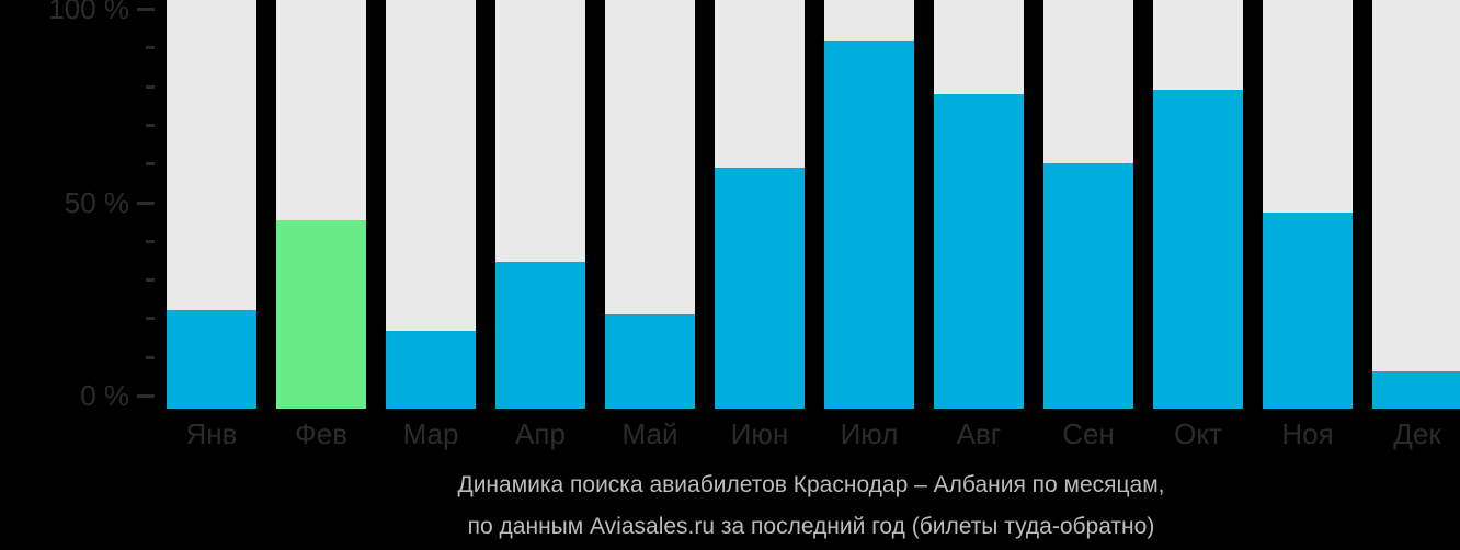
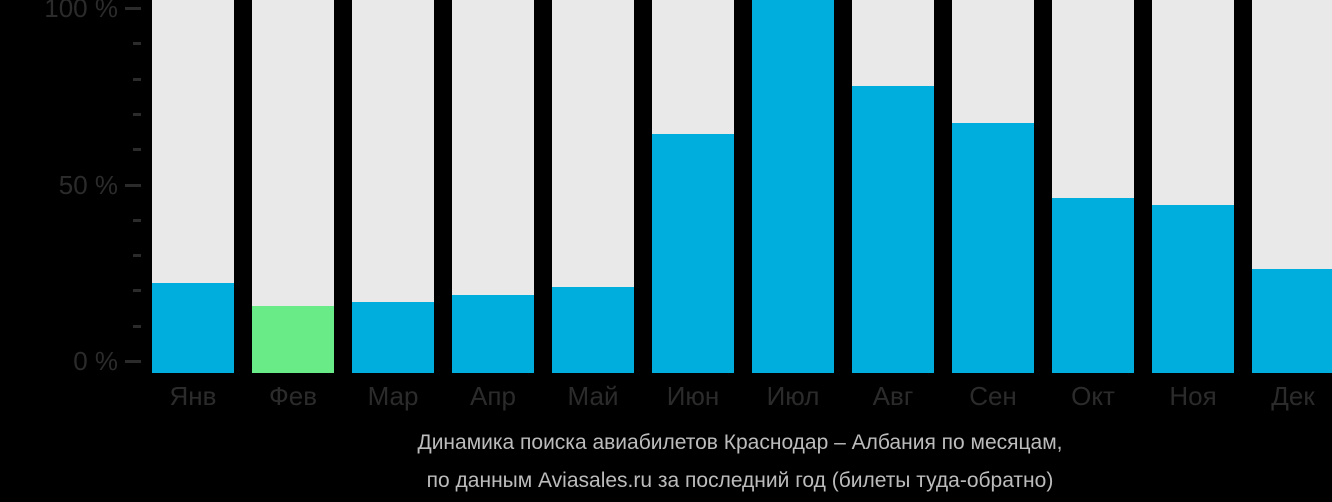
Фев: 46% -> 18%
Апр: 36% -> 21%
Июн: 59% -> 64%
Июл: 90% -> 100%
Сен: 60% -> 67%
Окт: 78% -> 47%
Ноя: 48% -> 45%
Дек: 9% -> 28%
